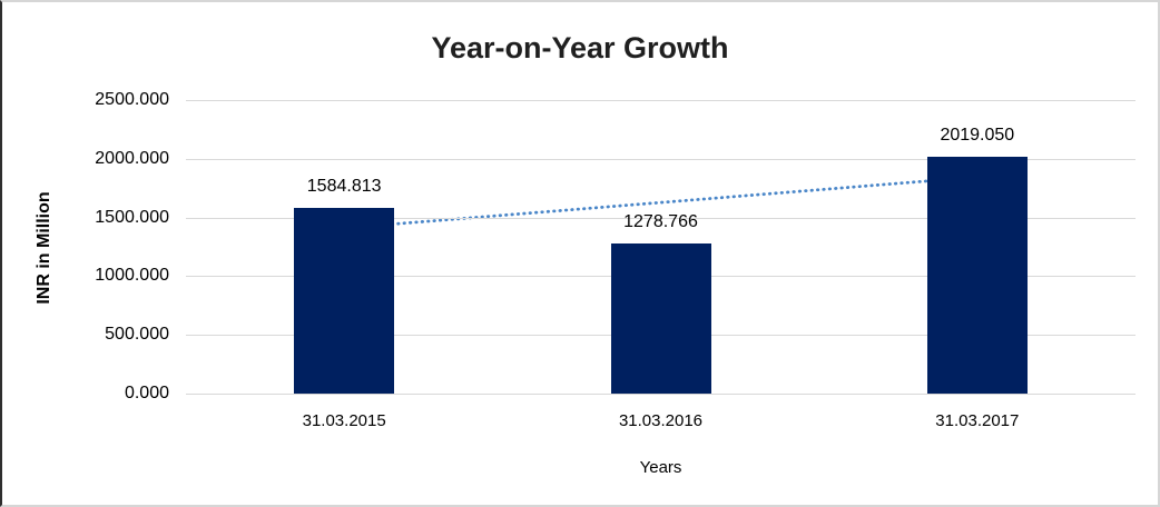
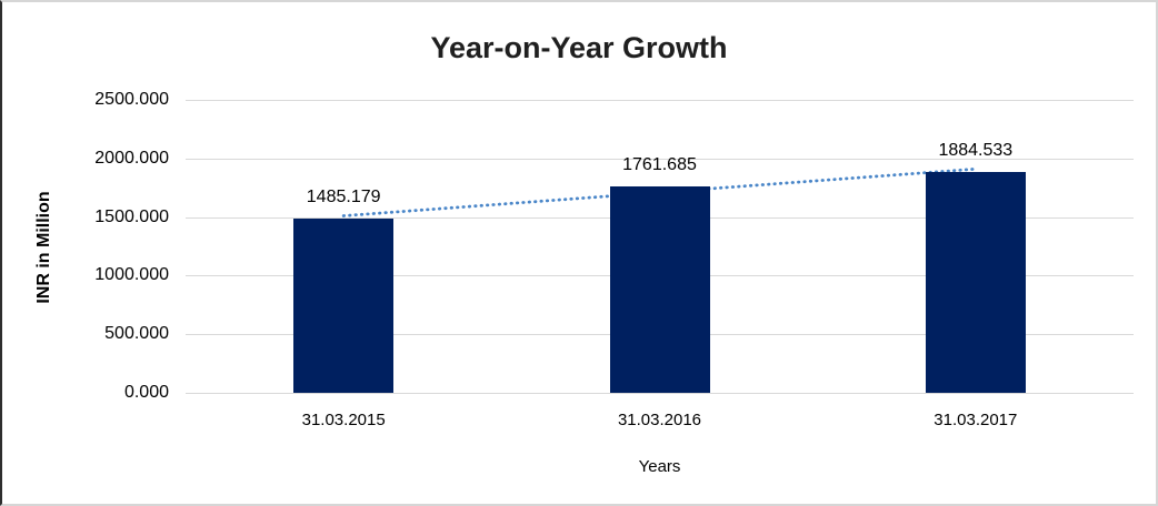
31.03.2015: 1584.813 -> 1485.179
31.03.2016: 1278.766 -> 1761.685
31.03.2017: 2019.050 -> 1884.533
